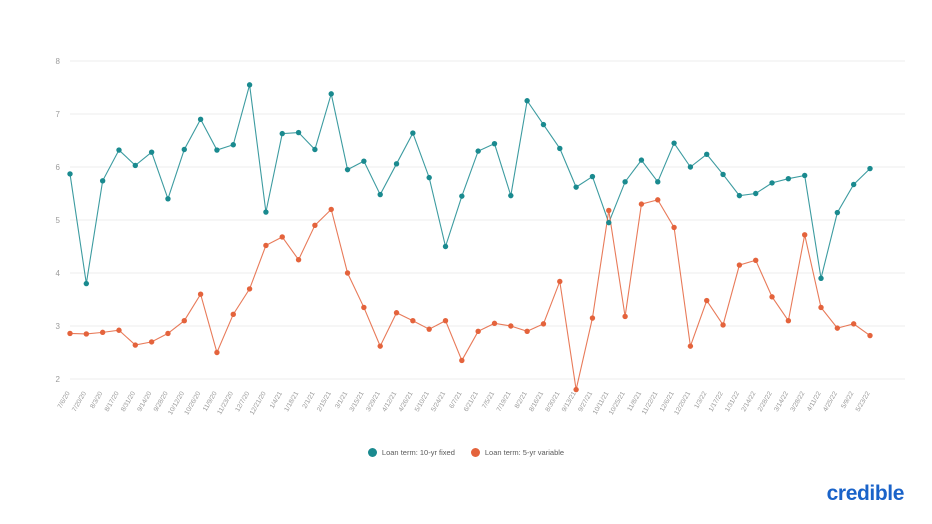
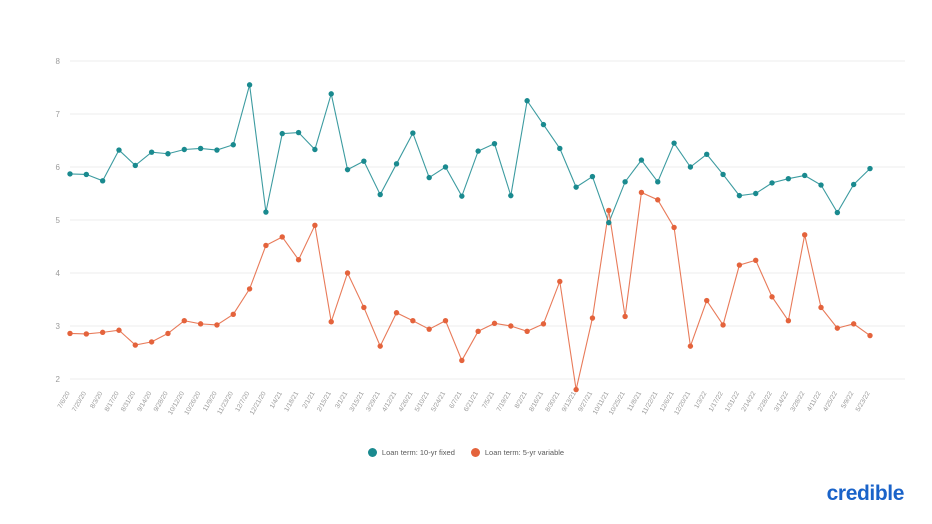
Loan term: 10-yr fixed/7/20/20: 3.8 -> 5.9
Loan term: 10-yr fixed/9/28/20: 5.4 -> 6.2
Loan term: 10-yr fixed/10/26/20: 6.9 -> 6.3
Loan term: 5-yr variable/10/26/20: 3.6 -> 3.0
Loan term: 5-yr variable/11/9/20: 2.5 -> 3.0
Loan term: 5-yr variable/2/15/21: 5.2 -> 3.1
Loan term: 10-yr fixed/5/24/21: 4.5 -> 6.0
Loan term: 5-yr variable/11/8/21: 5.3 -> 5.5
Loan term: 10-yr fixed/4/11/22: 3.9 -> 5.7
